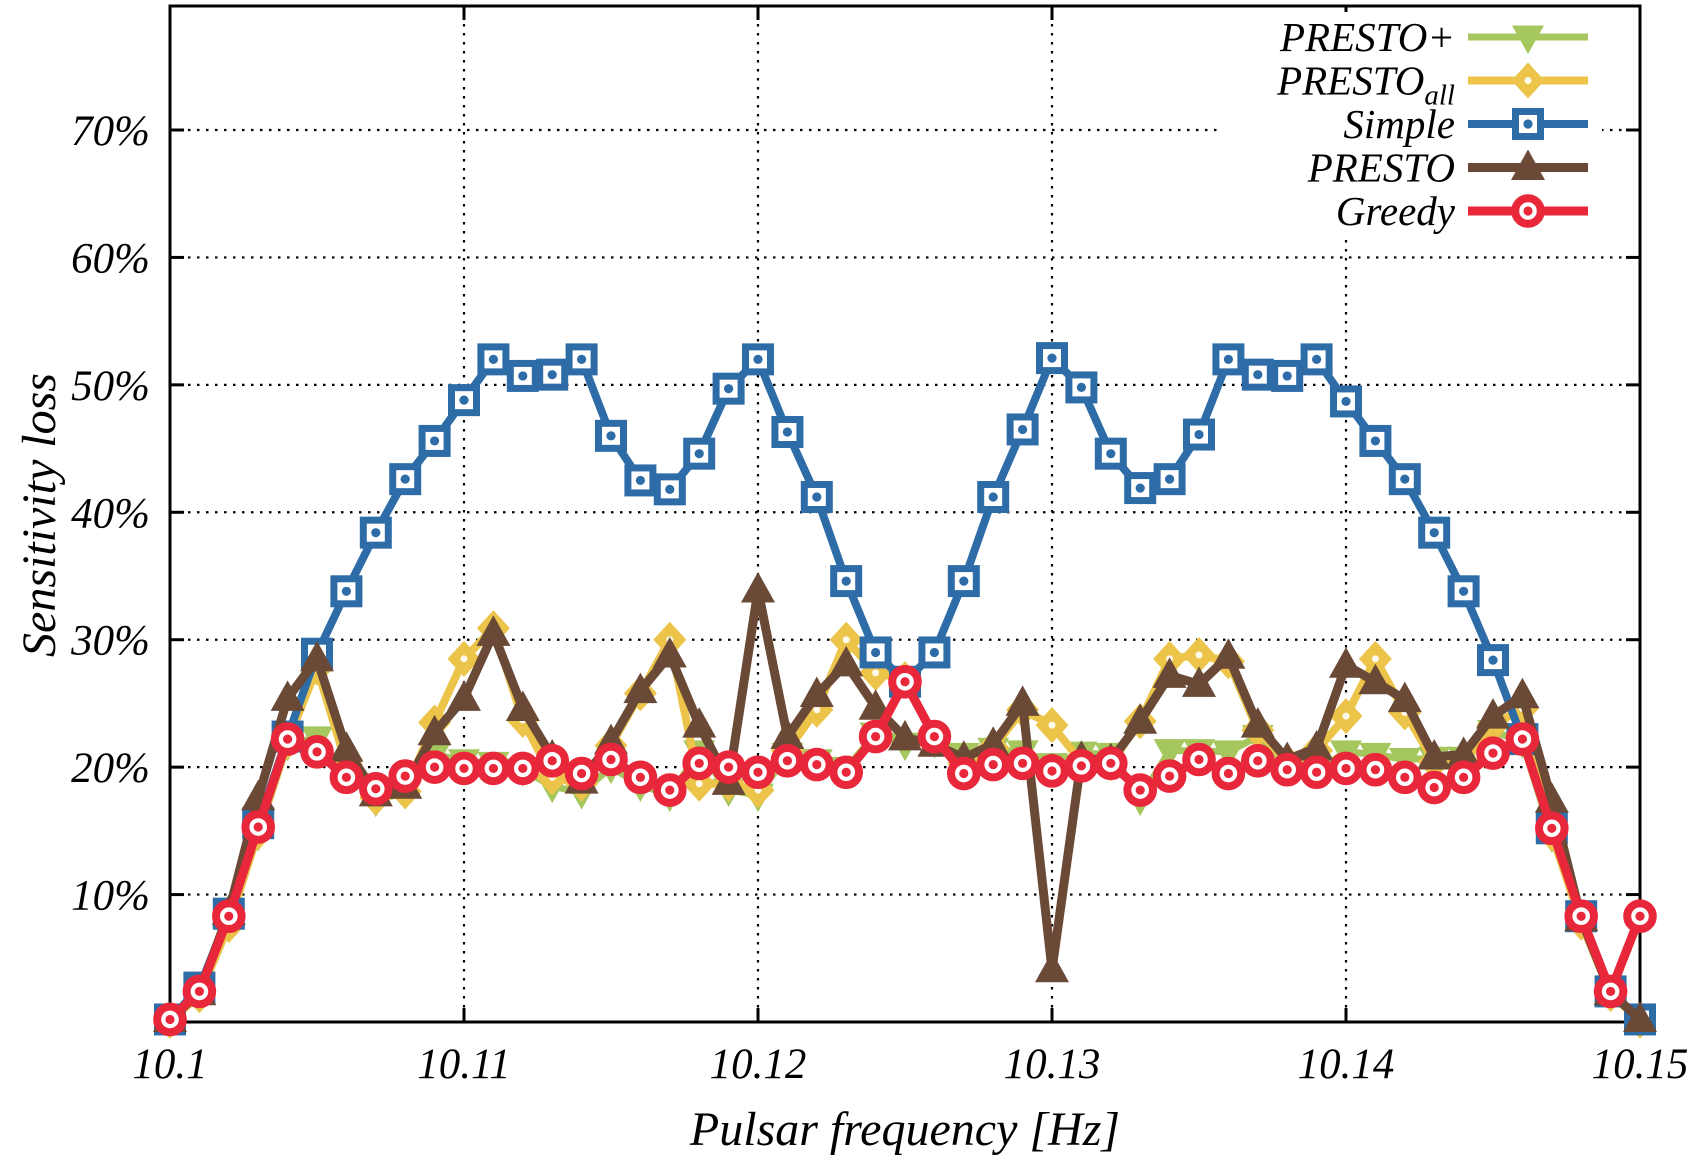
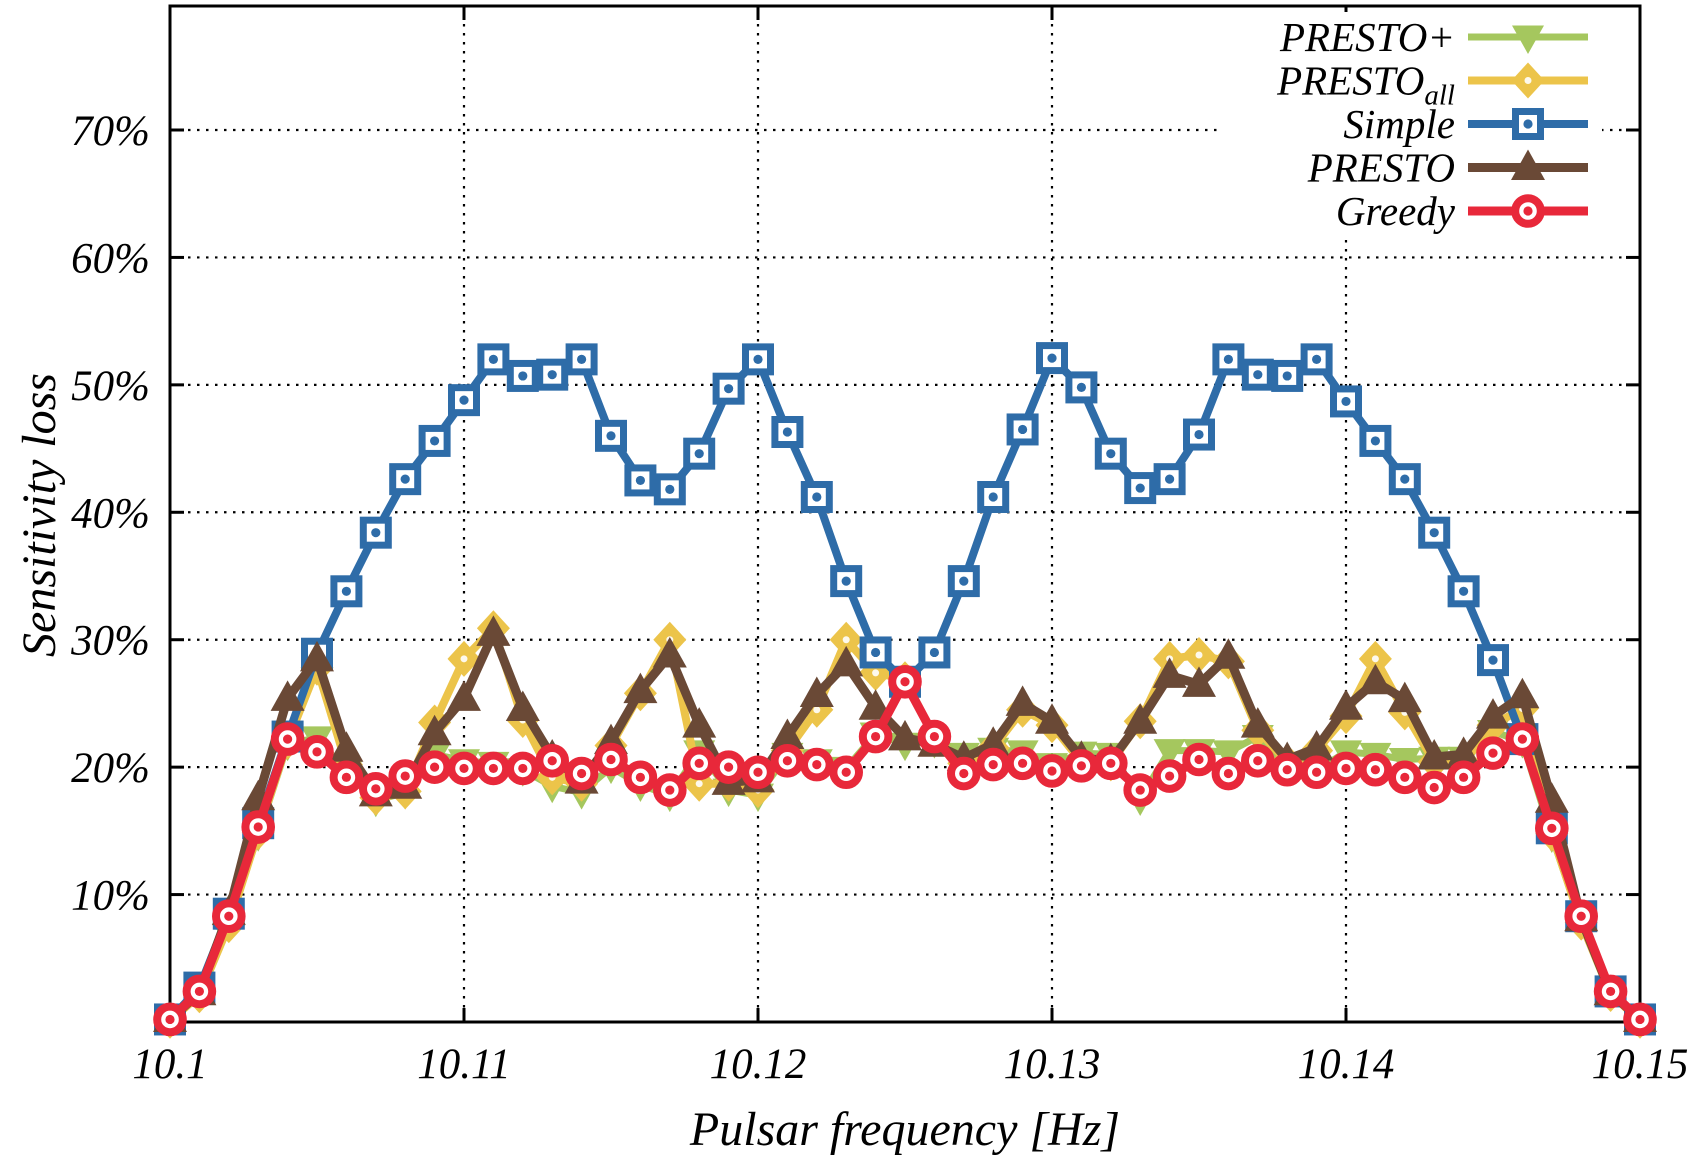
PRESTO/10.12: 33.9% -> 19.0%
PRESTO/10.13: 4.1% -> 23.6%
PRESTO/10.14: 28.0% -> 24.7%
Greedy/10.15: 8.3% -> 0.2%
